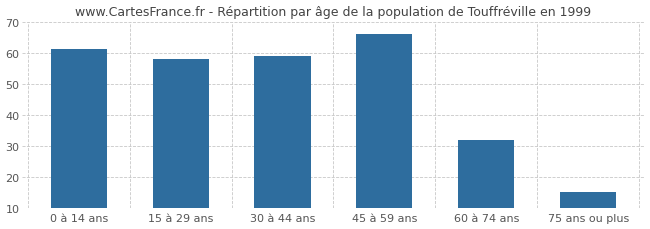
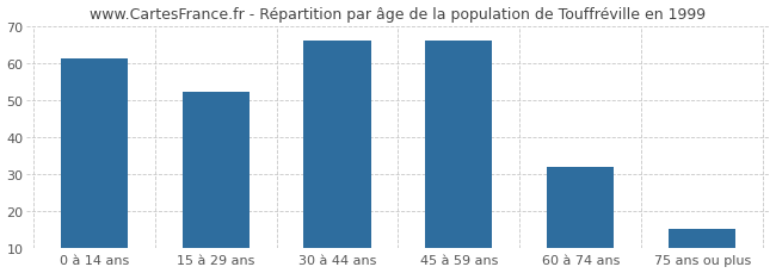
15 à 29 ans: 58 -> 52
30 à 44 ans: 59 -> 66
